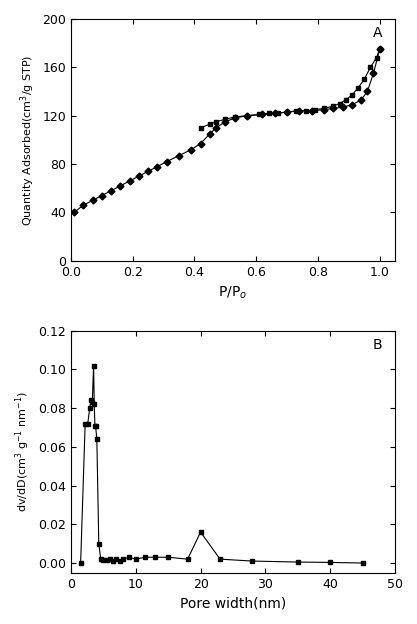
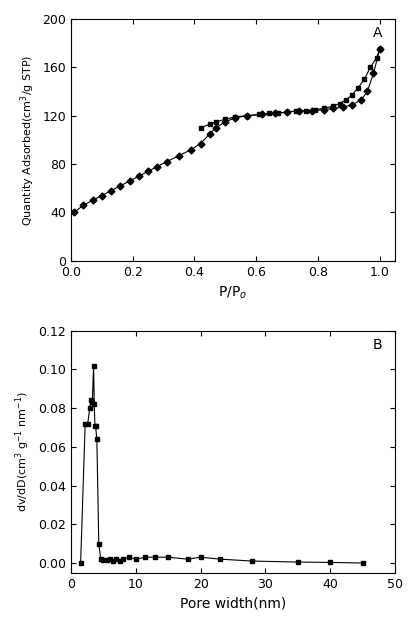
20: 0.016 -> 0.003
